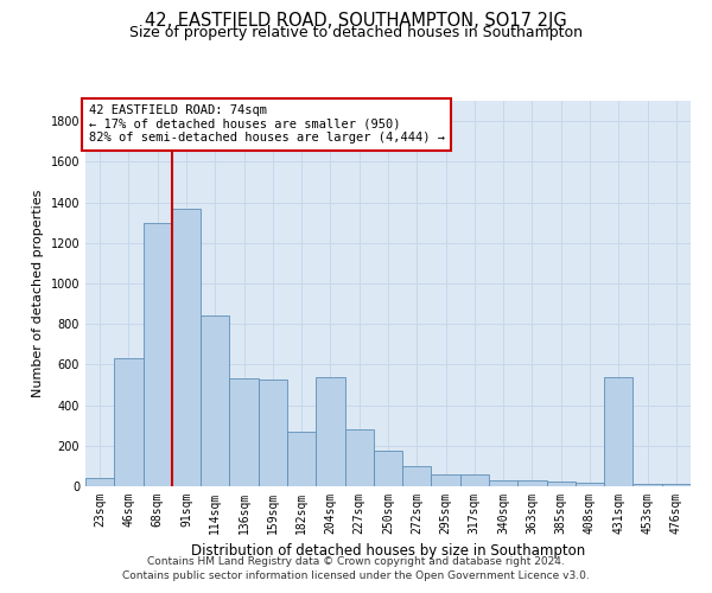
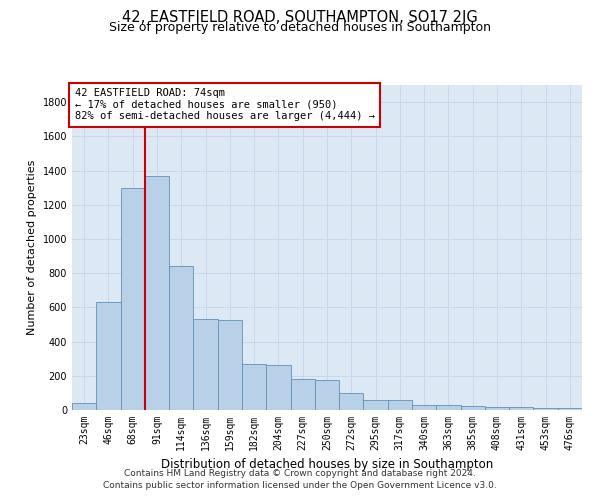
204sqm: 540 -> 260
227sqm: 280 -> 180
431sqm: 540 -> 20
